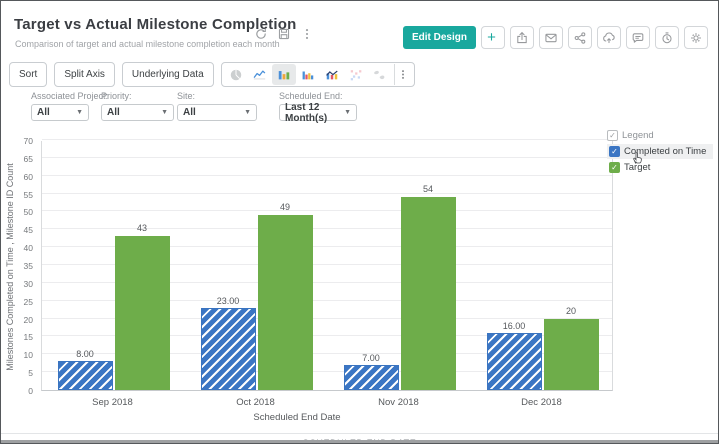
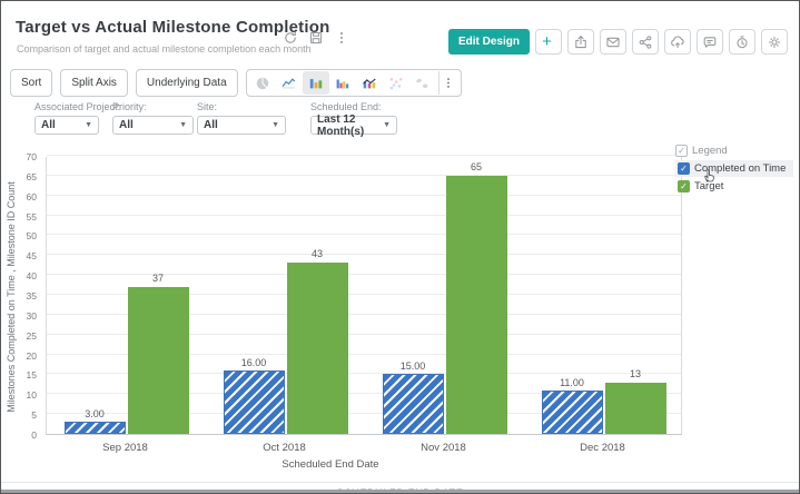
Completed on Time/Sep 2018: 8.00 -> 3.00
Target/Sep 2018: 43 -> 37
Completed on Time/Oct 2018: 23.00 -> 16.00
Target/Oct 2018: 49 -> 43
Completed on Time/Nov 2018: 7.00 -> 15.00
Target/Nov 2018: 54 -> 65
Completed on Time/Dec 2018: 16.00 -> 11.00
Target/Dec 2018: 20 -> 13
